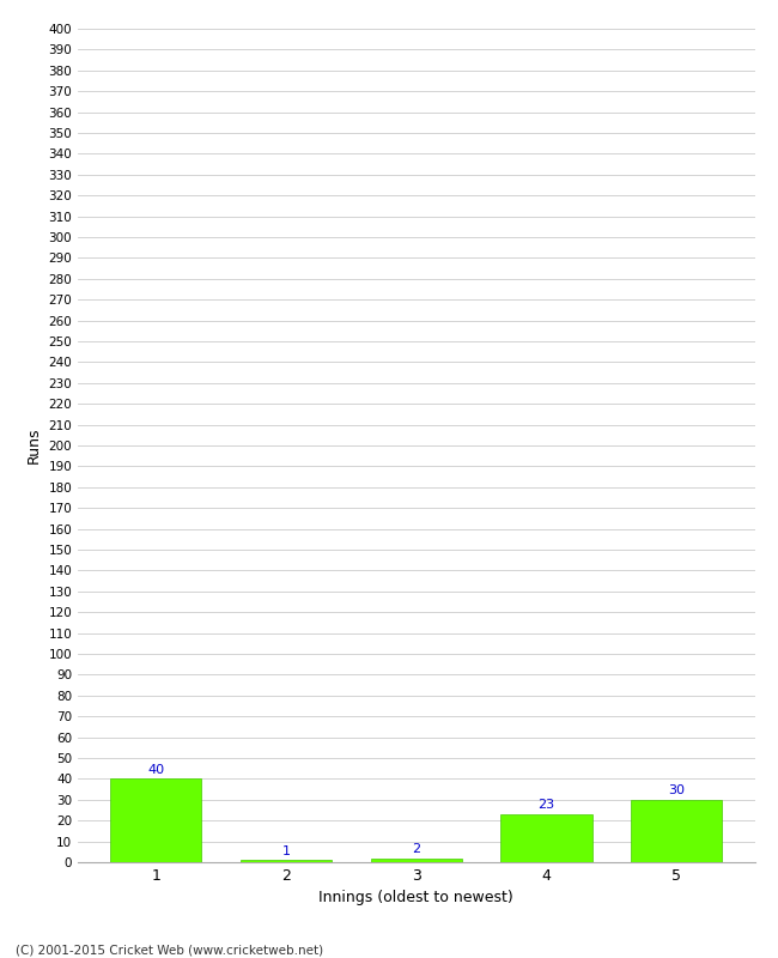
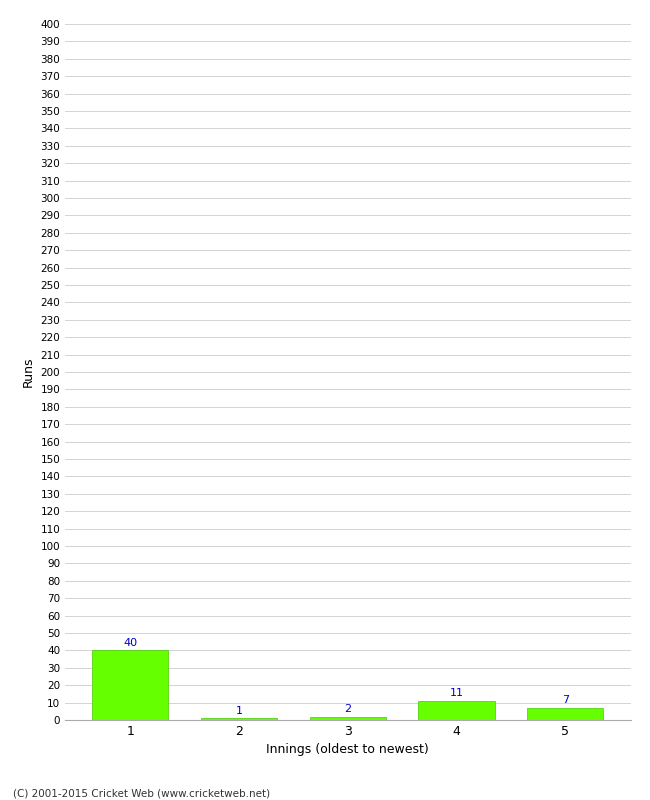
4: 23 -> 11
5: 30 -> 7
